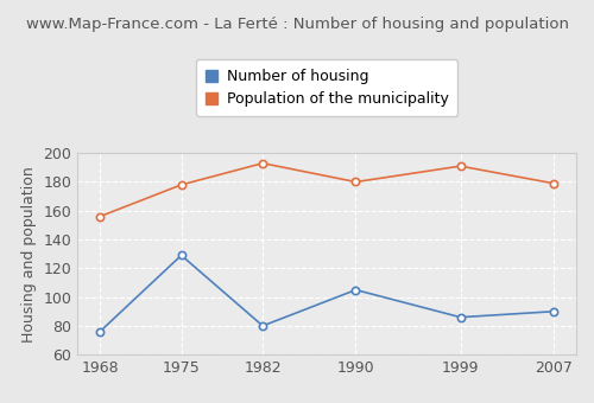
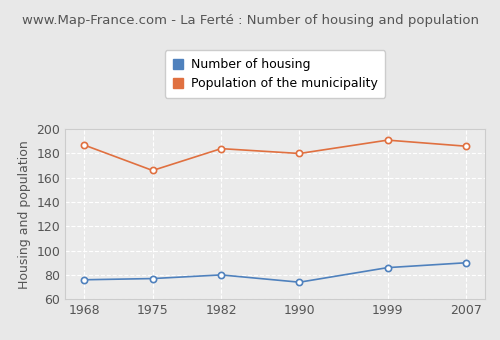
Population of the municipality/1968: 156 -> 187
Number of housing/1975: 129 -> 77
Population of the municipality/1975: 178 -> 166
Population of the municipality/1982: 193 -> 184
Number of housing/1990: 105 -> 74
Population of the municipality/2007: 179 -> 186
